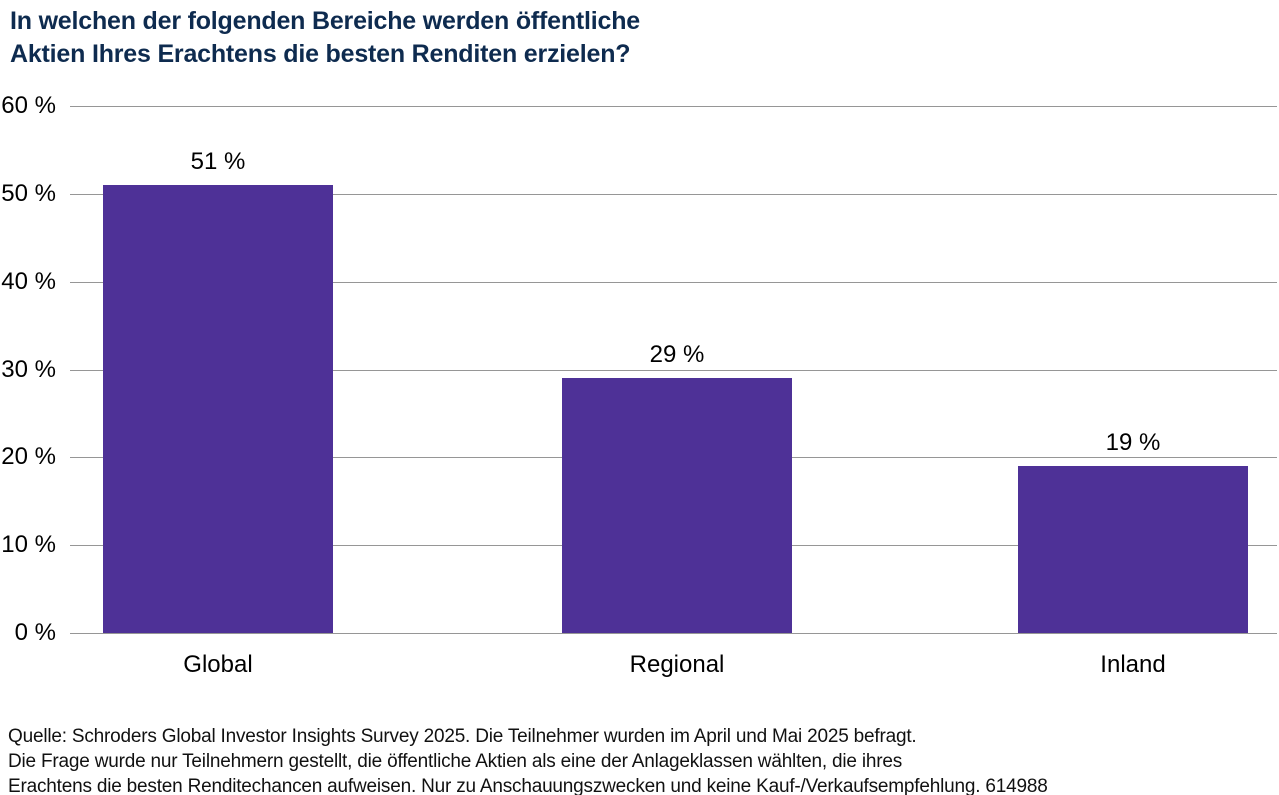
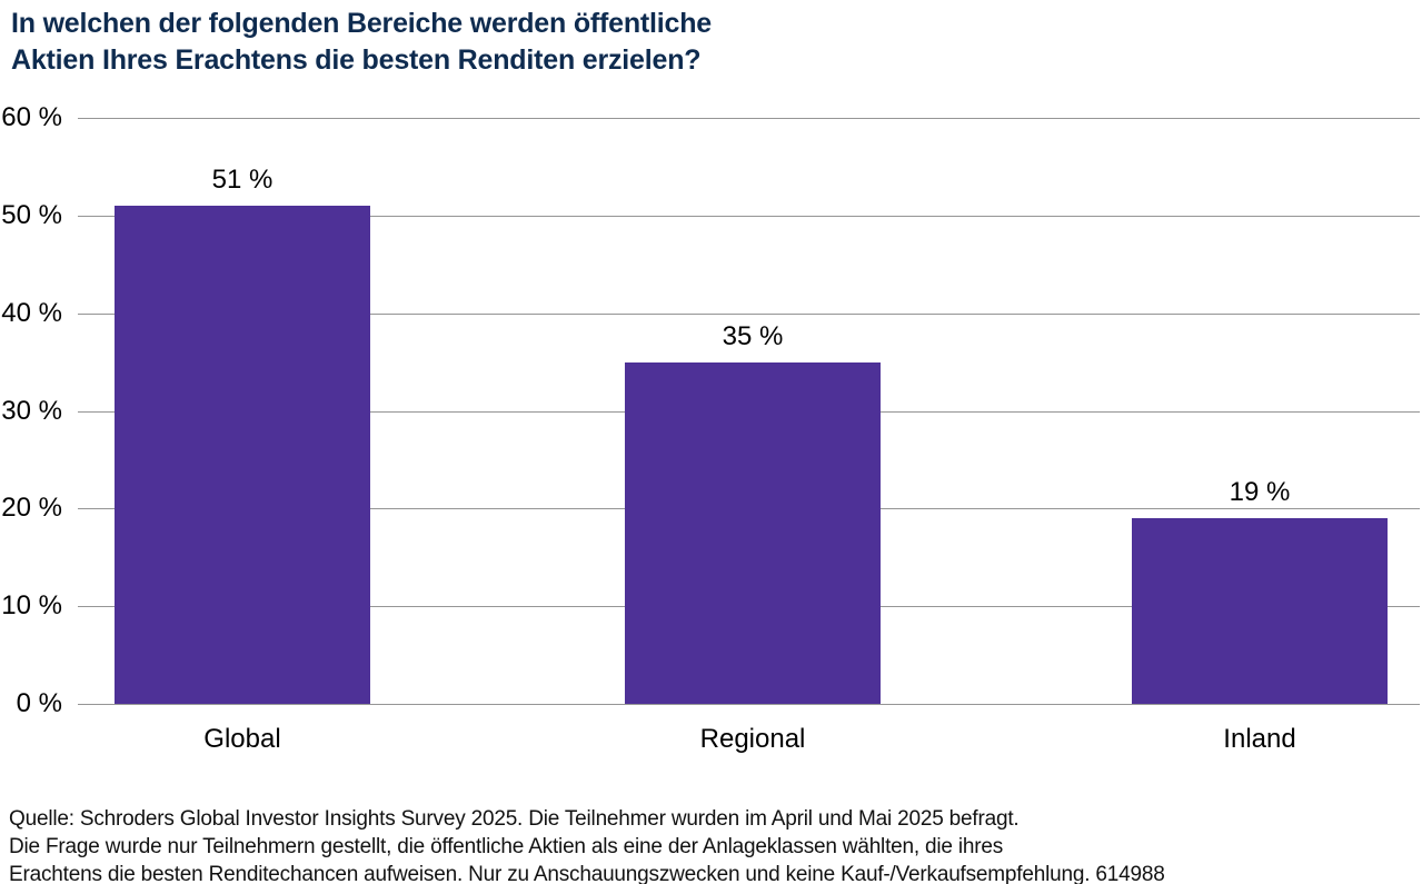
Regional: 29 -> 35
